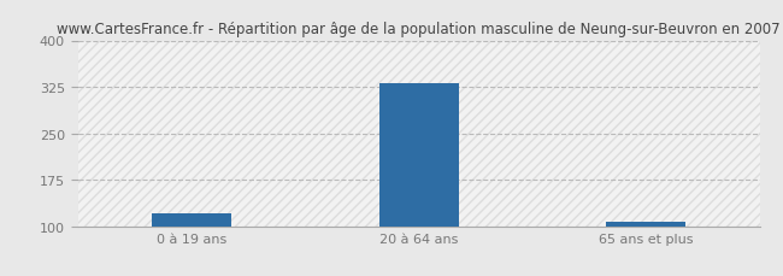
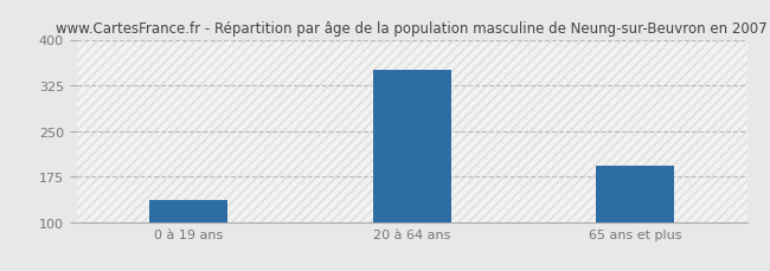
0 à 19 ans: 120 -> 136
20 à 64 ans: 330 -> 350
65 ans et plus: 107 -> 192
